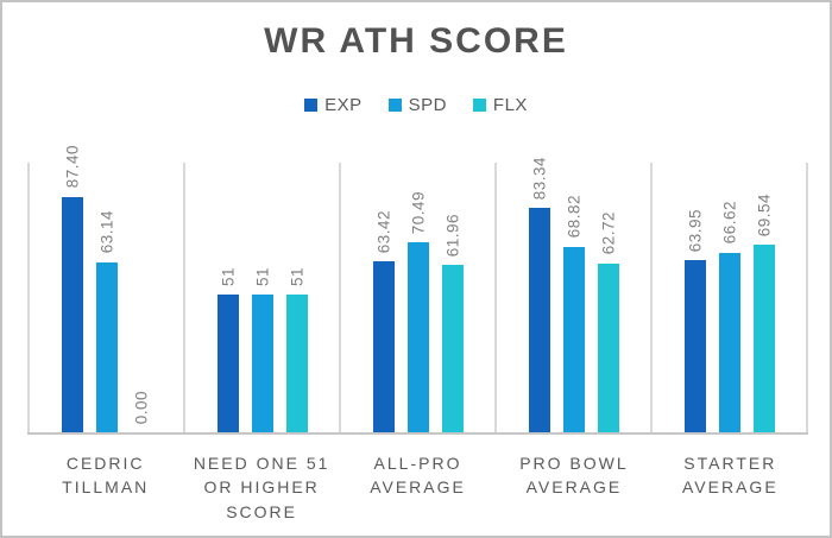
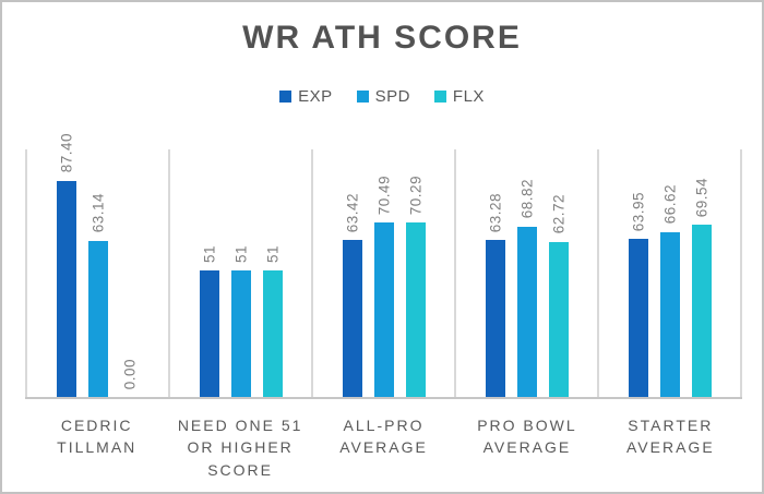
FLX/ALL-PRO AVERAGE: 61.96 -> 70.29
EXP/PRO BOWL AVERAGE: 83.34 -> 63.28
